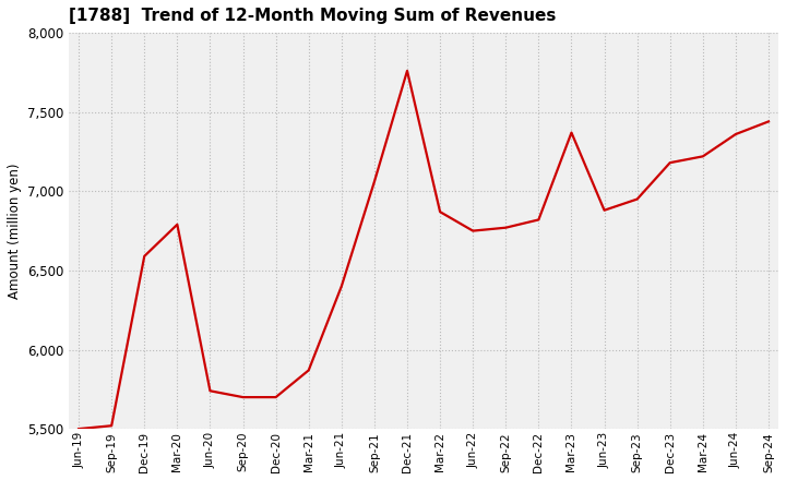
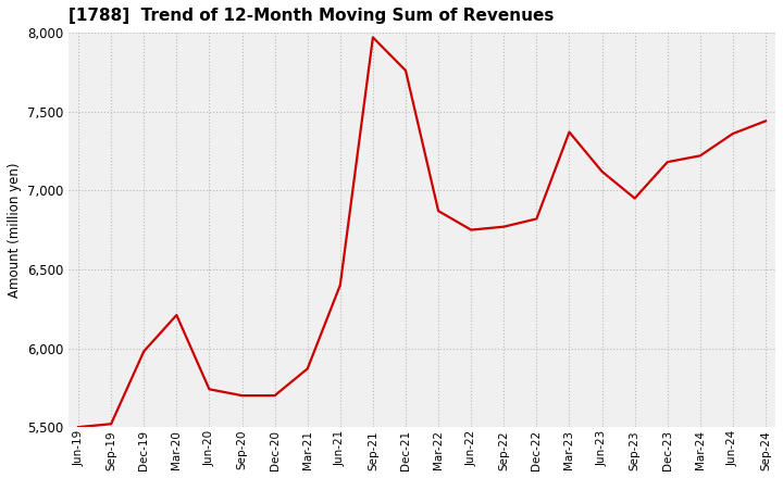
Dec-19: 6,590 -> 5,980
Mar-20: 6,790 -> 6,210
Sep-21: 7,060 -> 7,970
Jun-23: 6,880 -> 7,120
